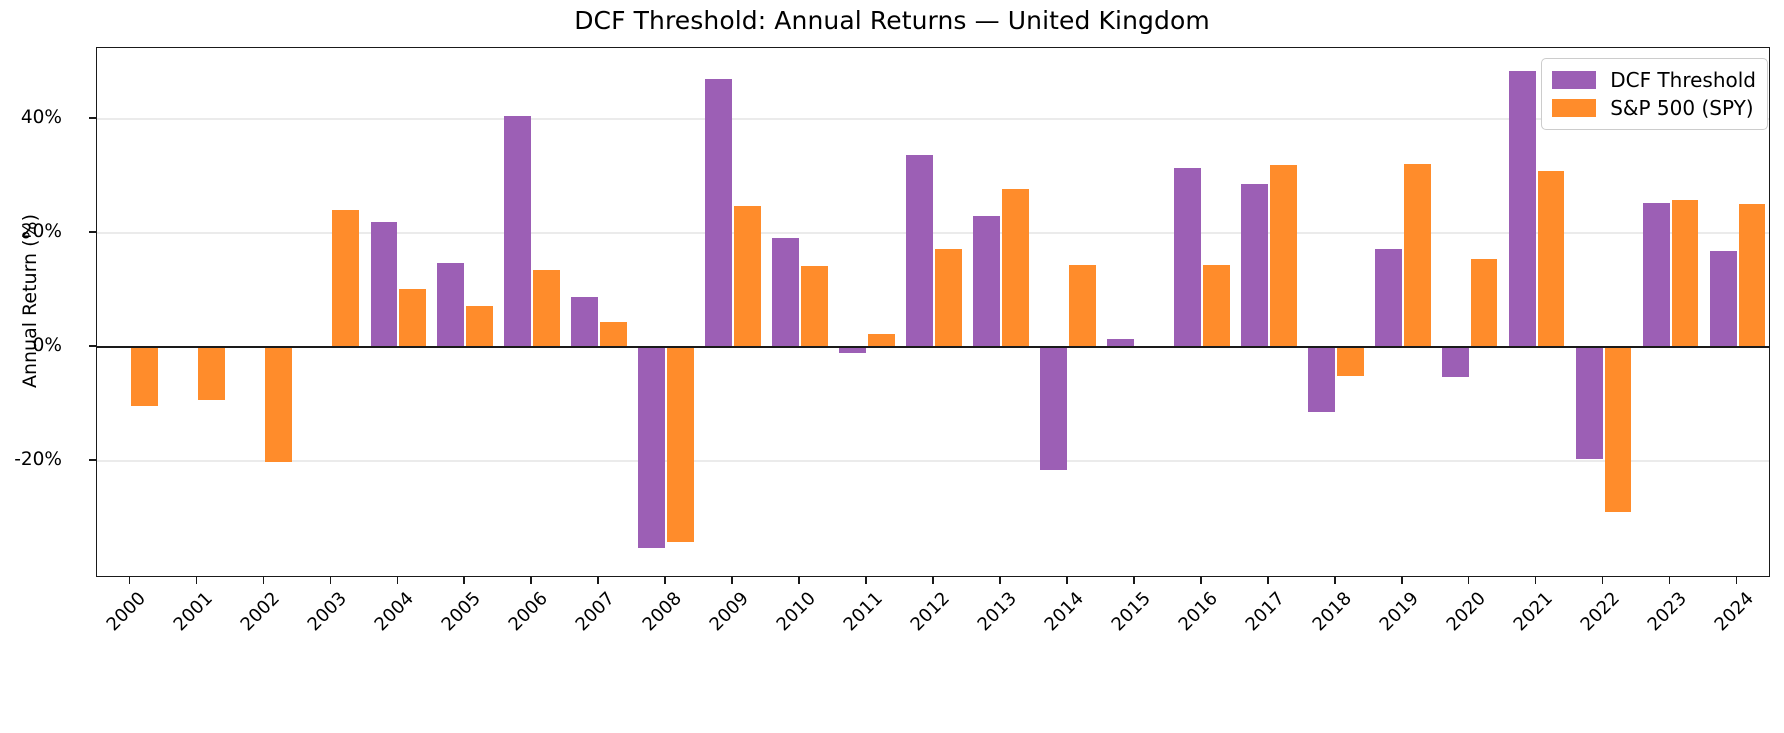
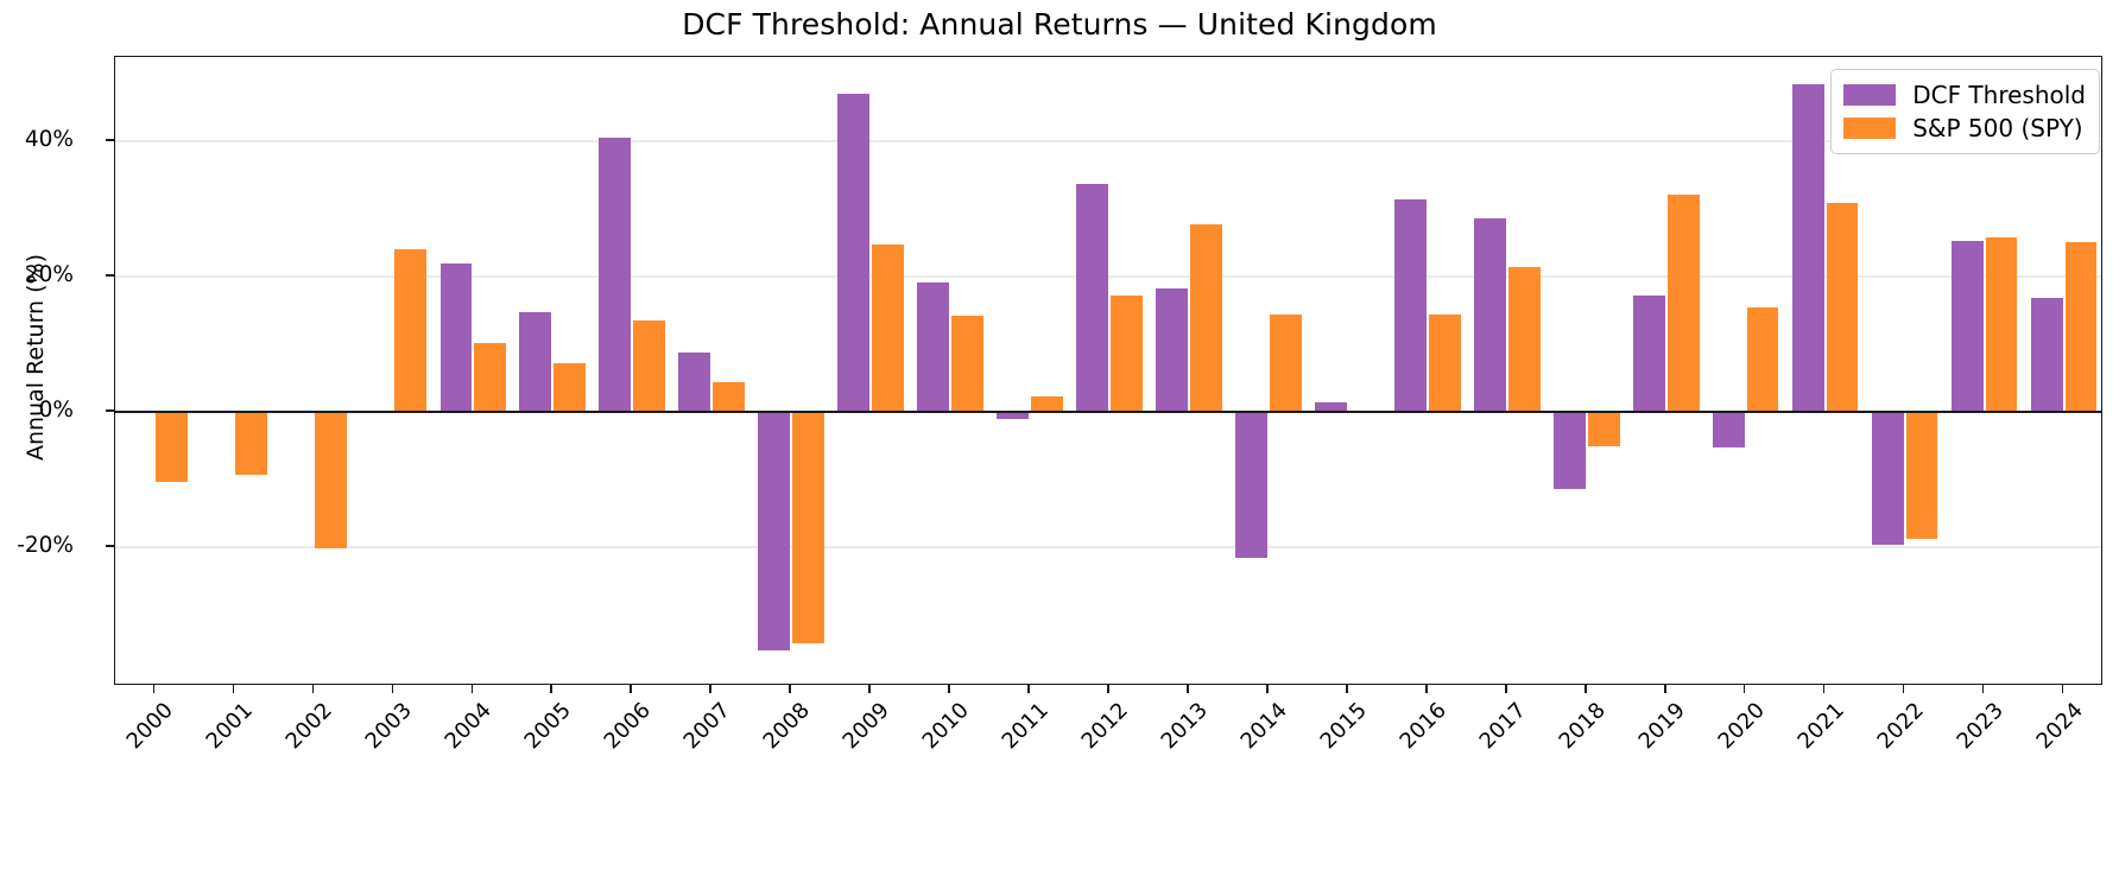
DCF Threshold/2013: 23% -> 18%
S&P 500 (SPY)/2017: 32% -> 22%
S&P 500 (SPY)/2022: -29% -> -19%
